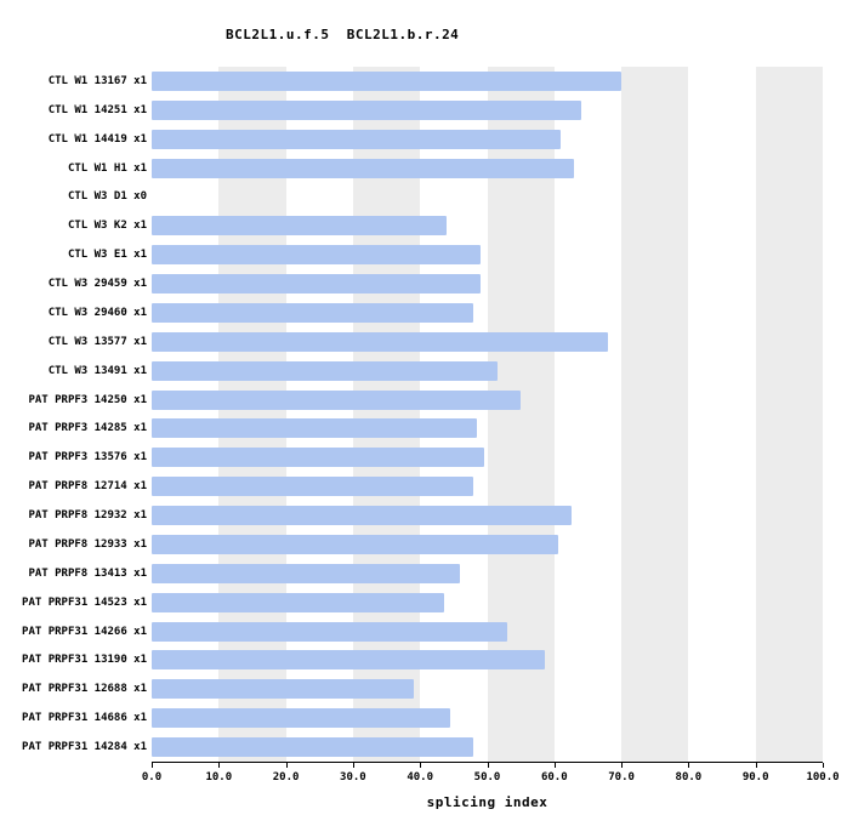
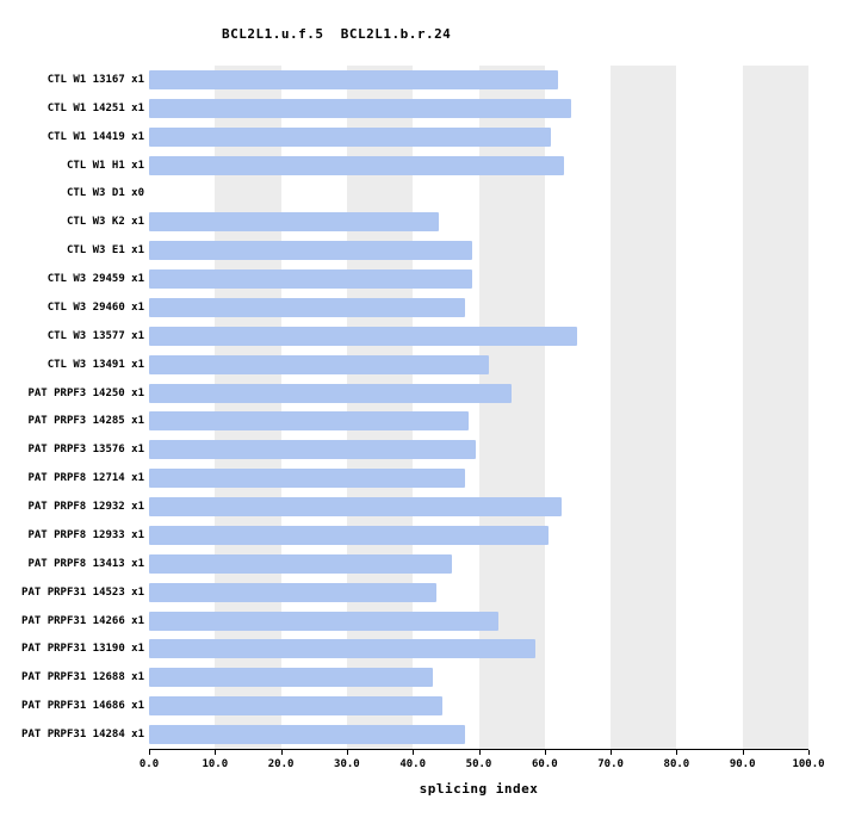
CTL W1 13167 x1: 70 -> 62
CTL W3 13577 x1: 68 -> 65
PAT PRPF31 12688 x1: 39 -> 43
